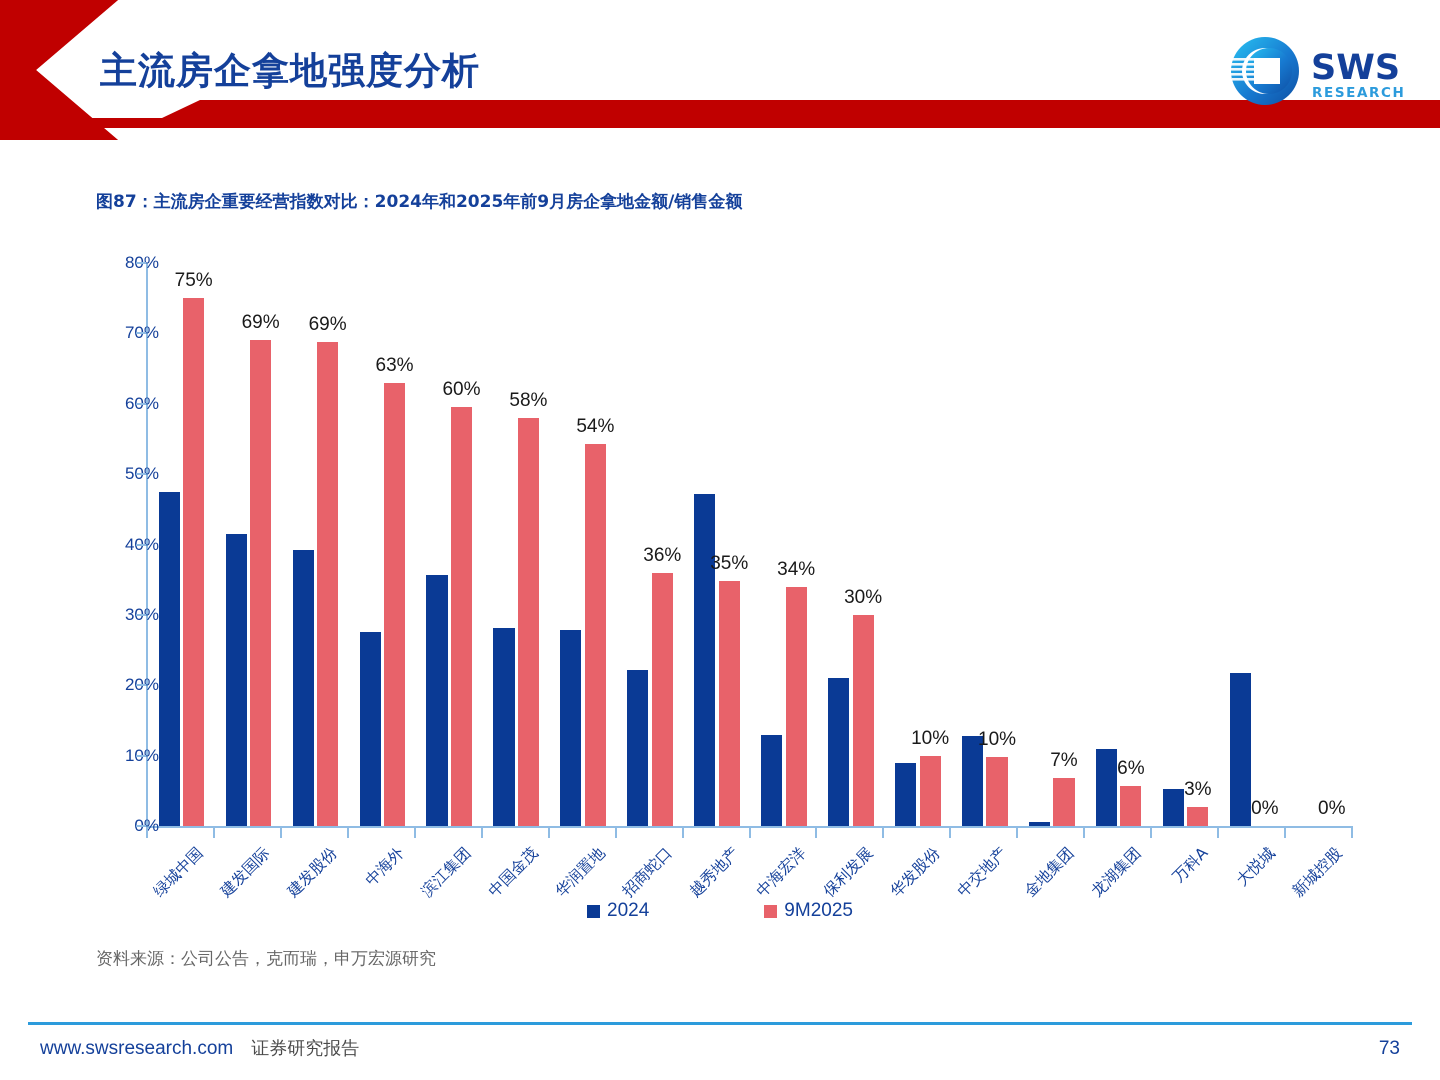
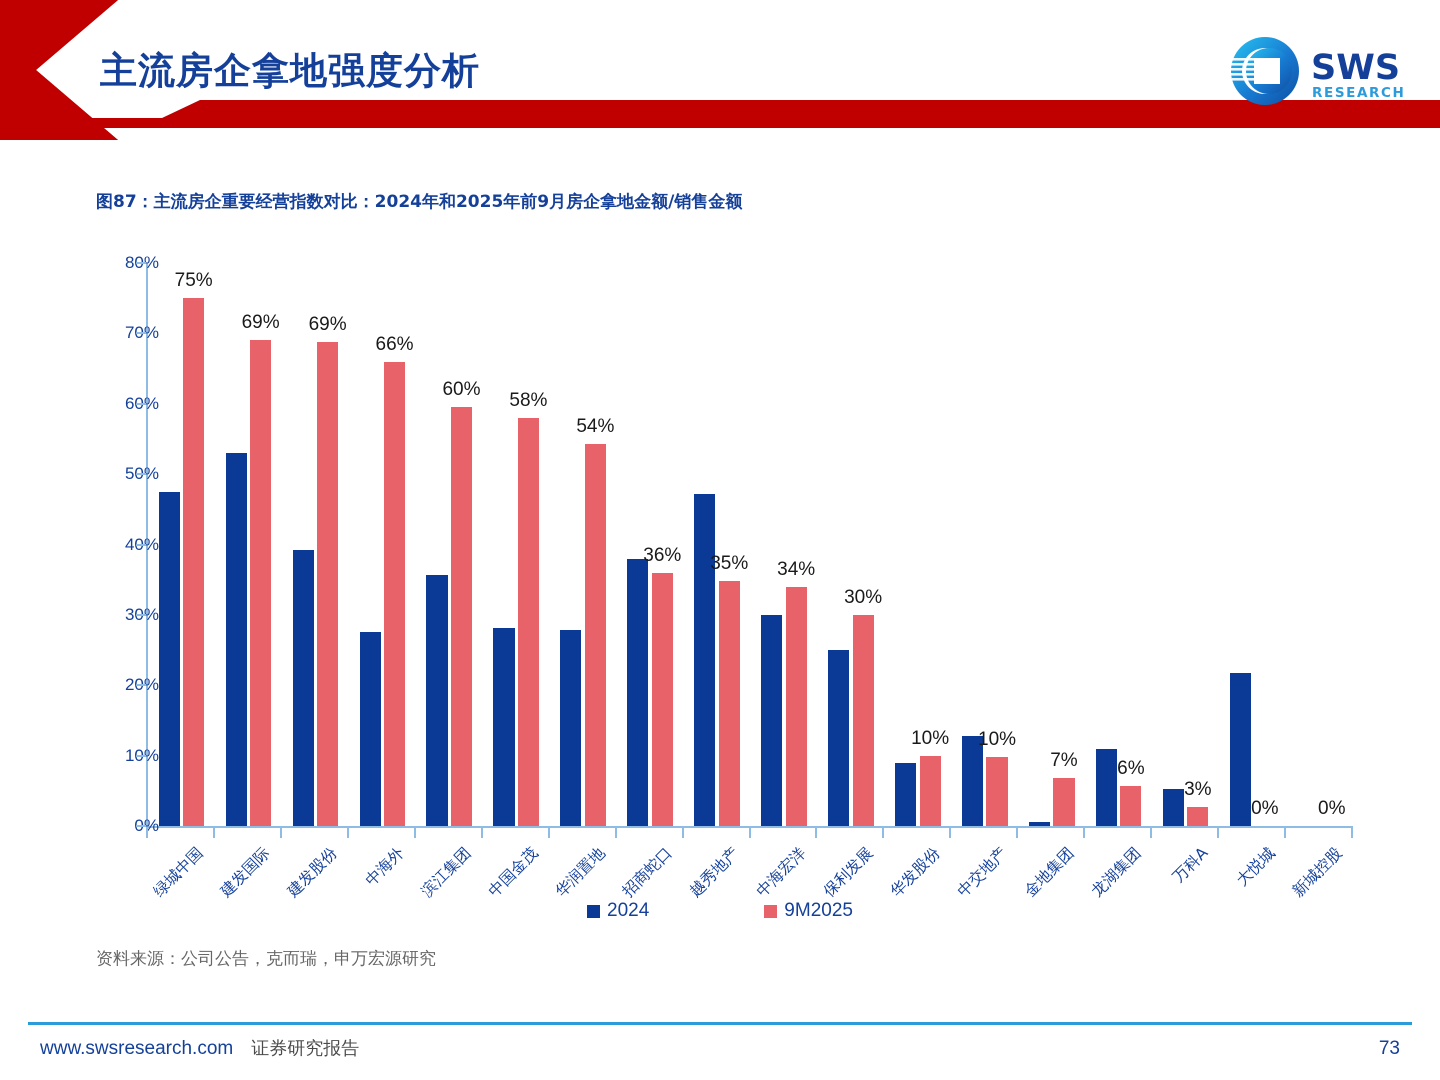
2024/建发国际: 42% -> 53%
9M2025/中海外: 63% -> 66%
2024/招商蛇口: 22% -> 38%
2024/中海宏洋: 13% -> 30%
2024/保利发展: 21% -> 25%
